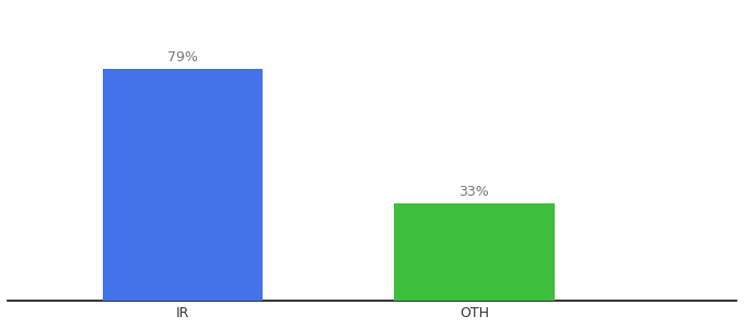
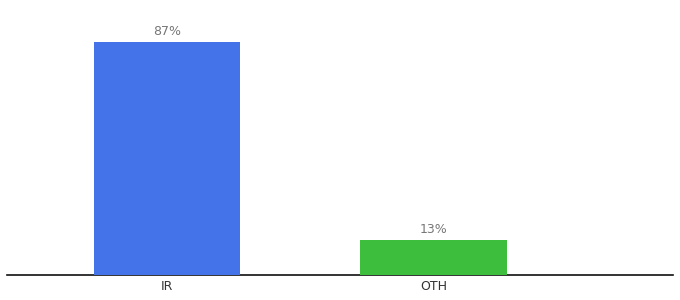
IR: 79% -> 87%
OTH: 33% -> 13%
